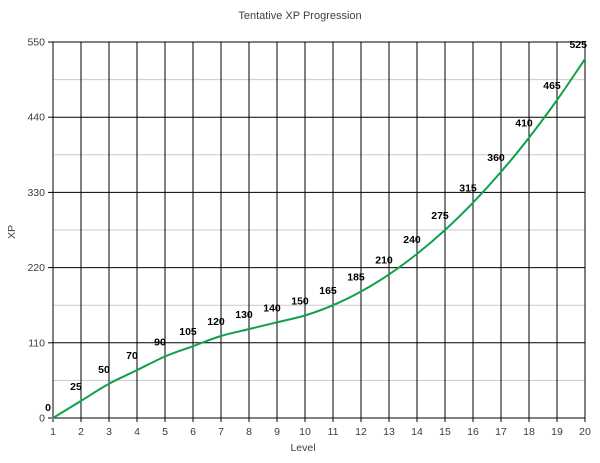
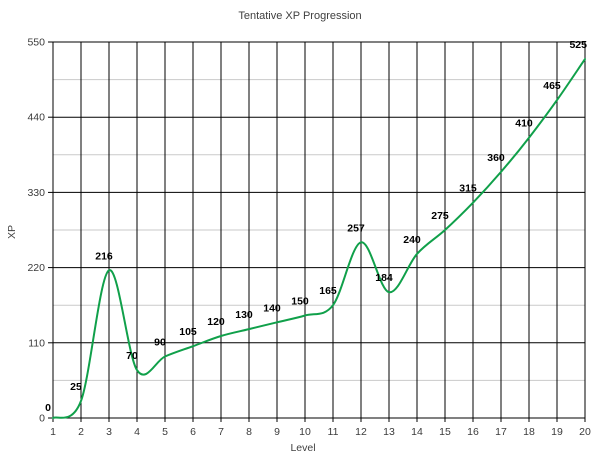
3: 50 -> 216
12: 185 -> 257
13: 210 -> 184
